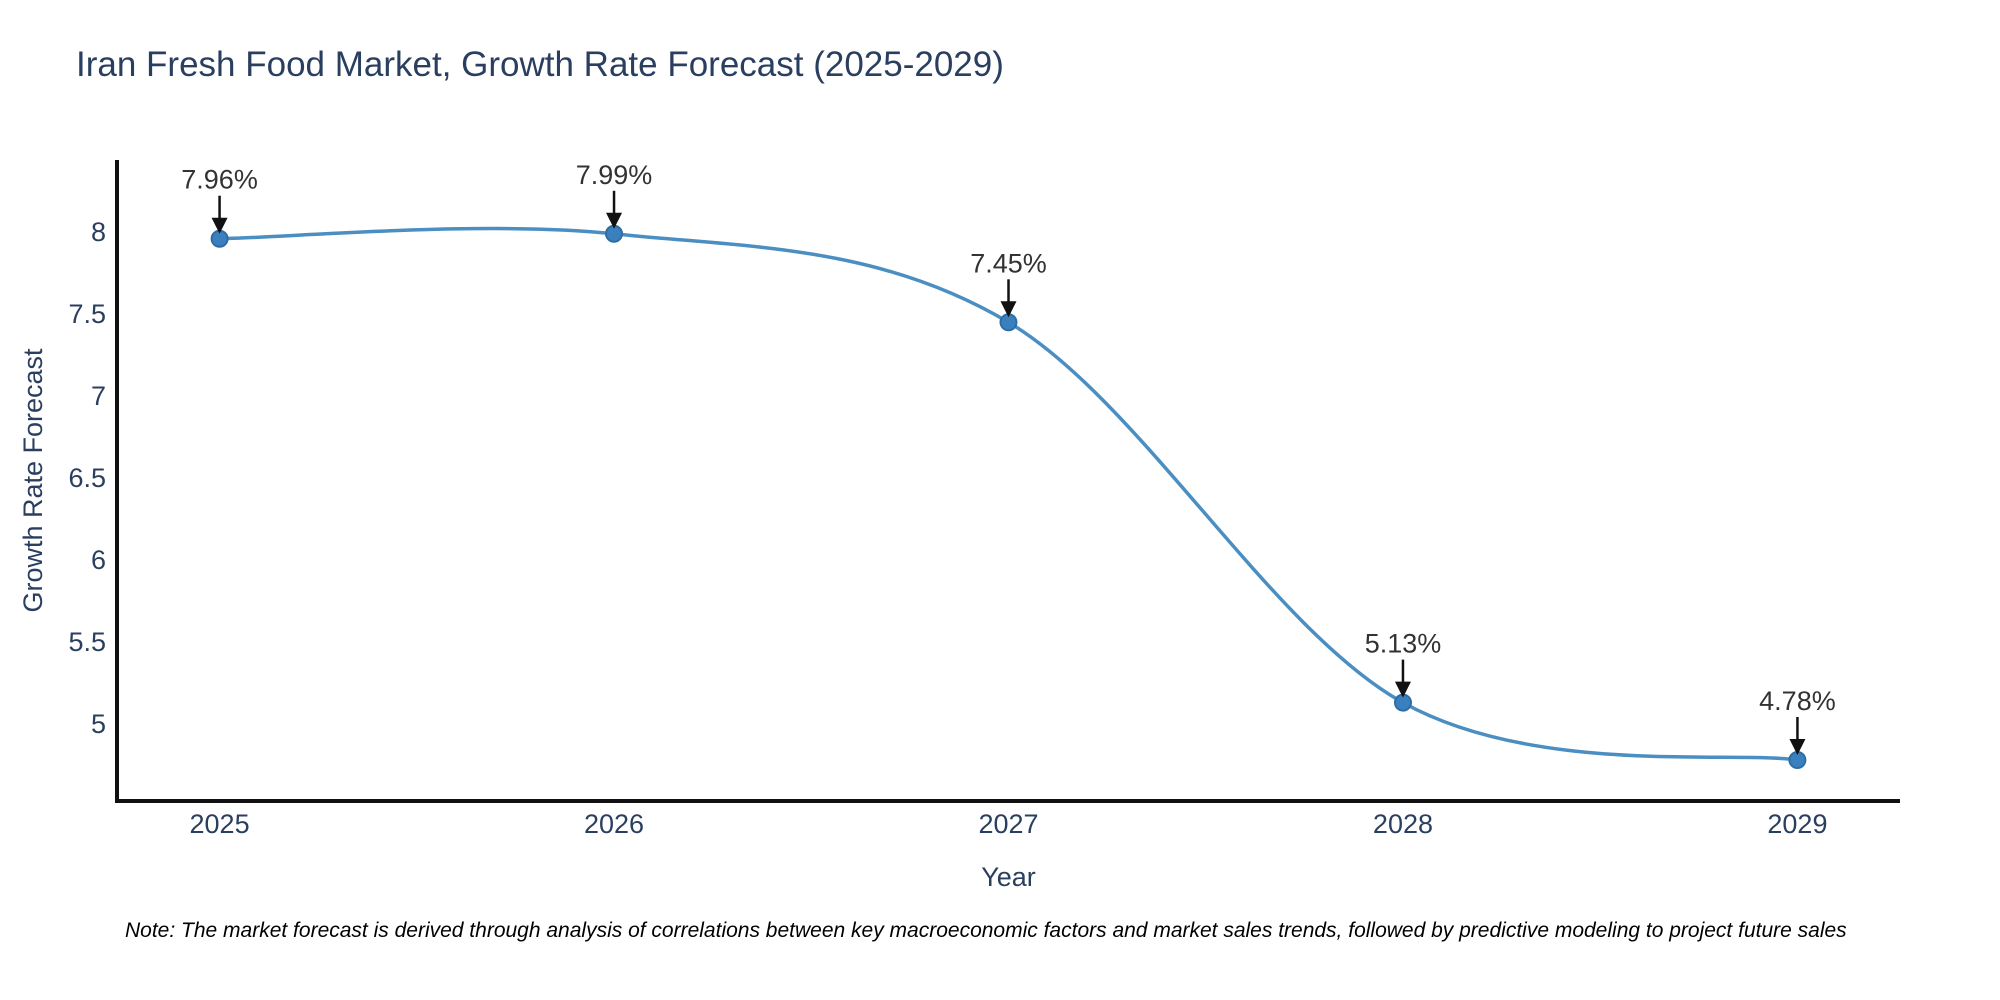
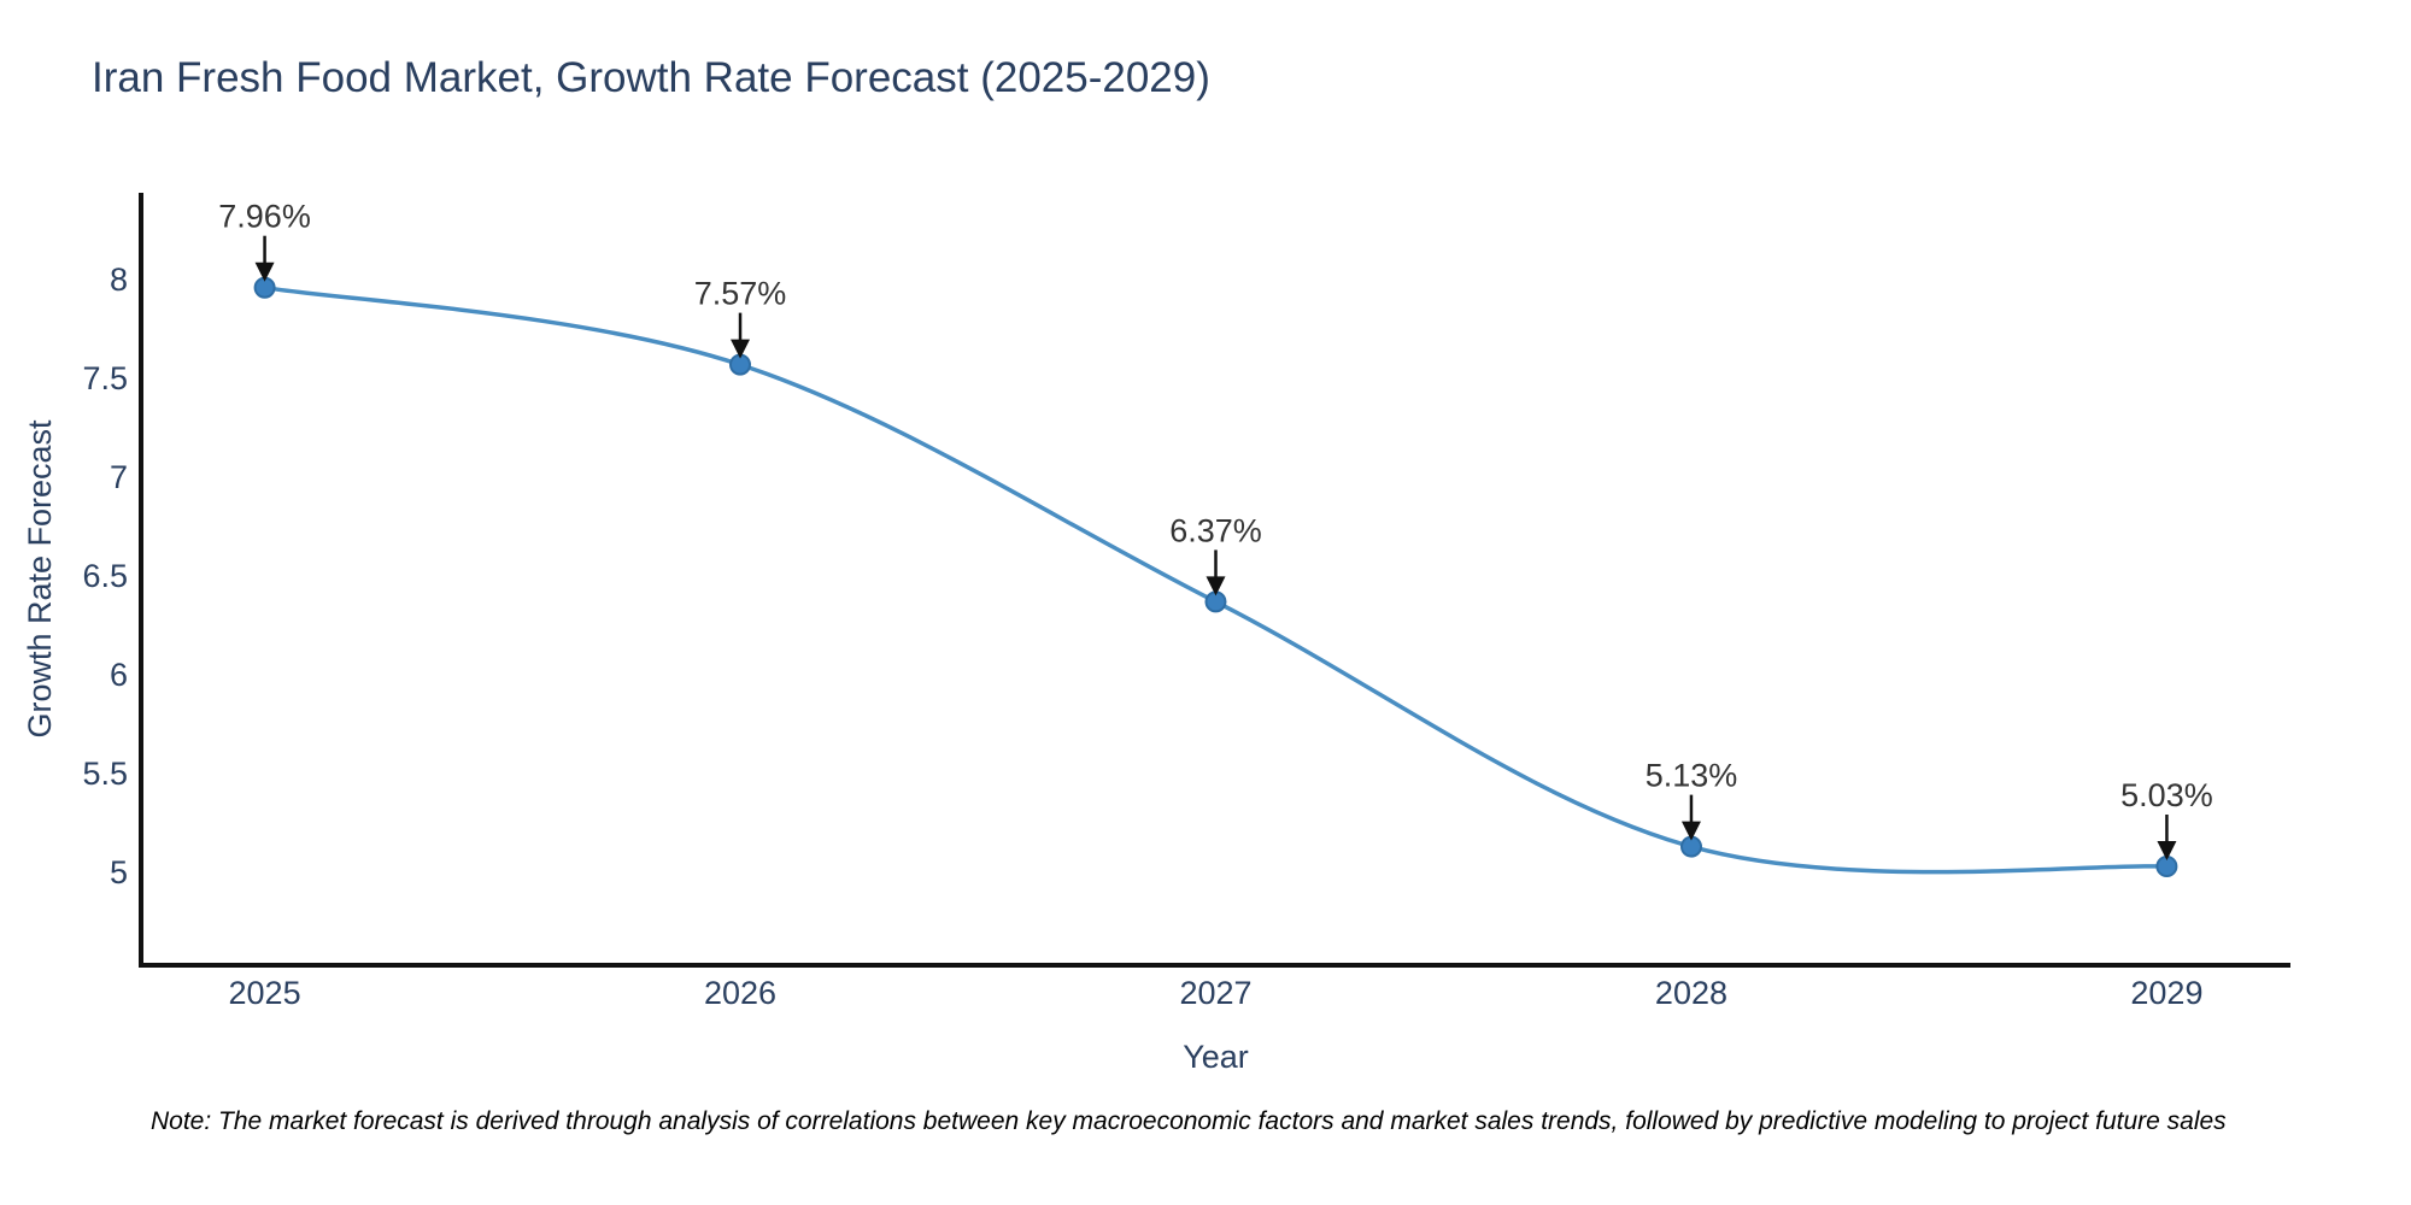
2026: 7.99% -> 7.57%
2027: 7.45% -> 6.37%
2029: 4.78% -> 5.03%
